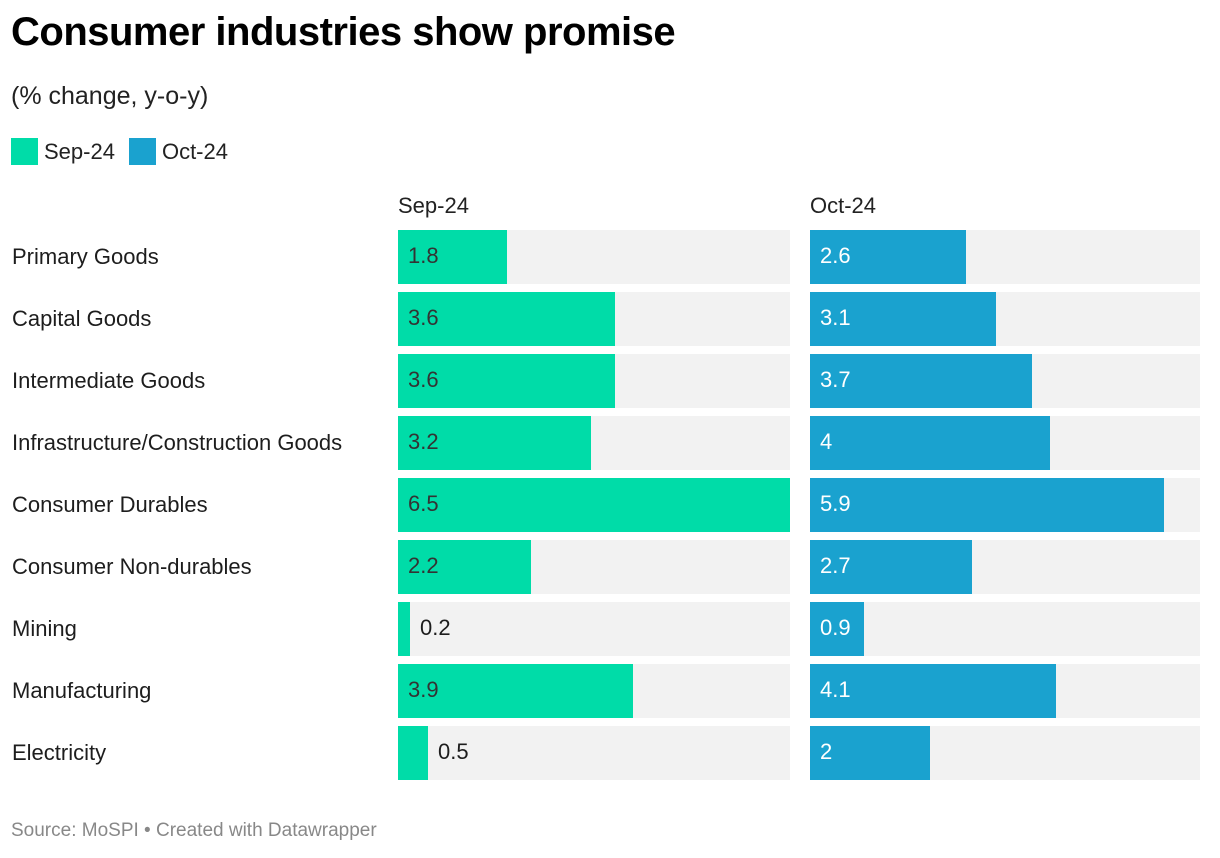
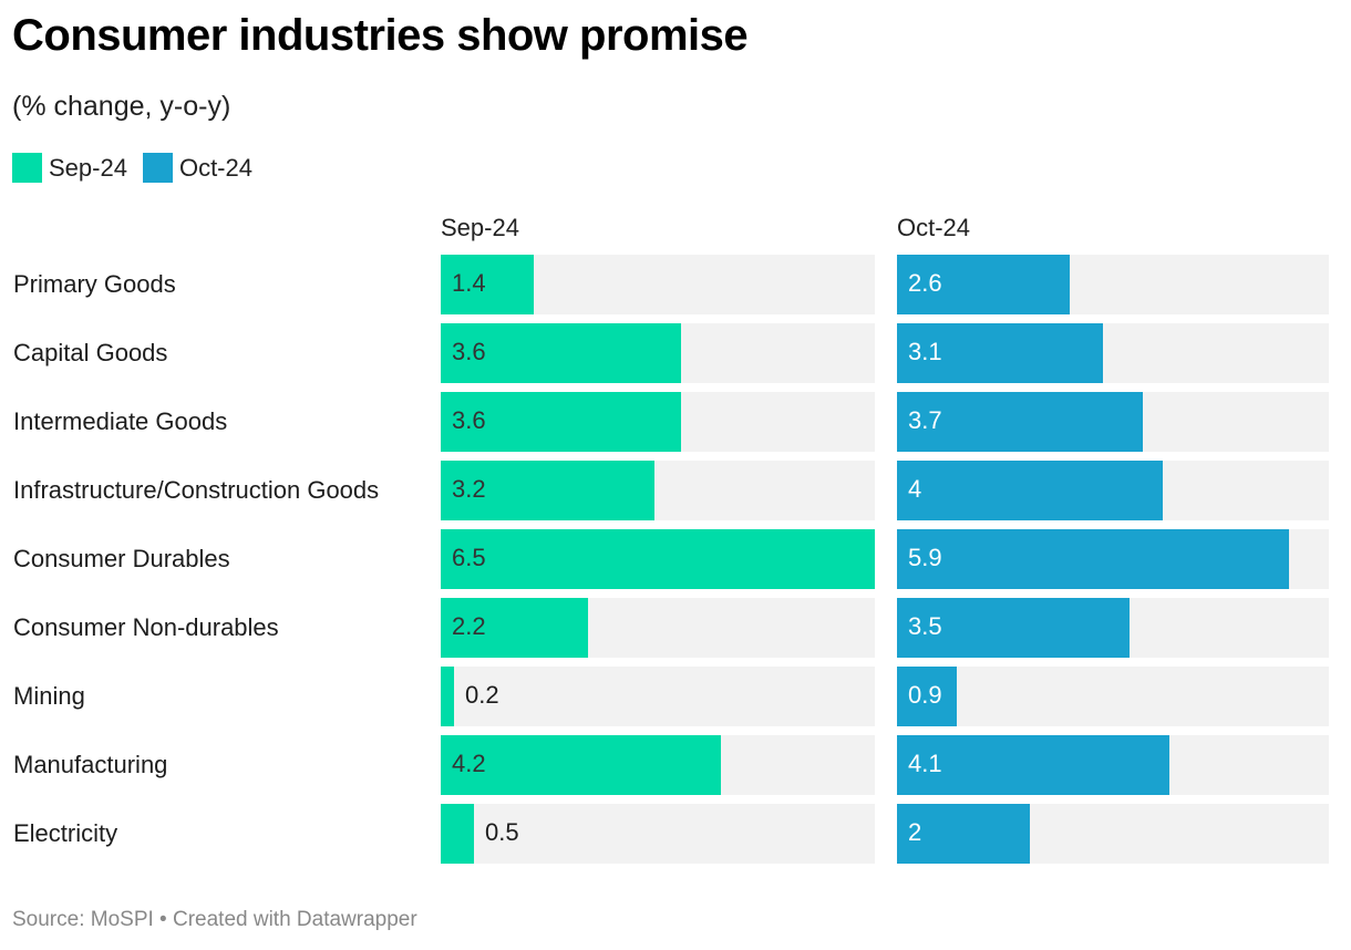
Sep-24/Primary Goods: 1.8 -> 1.4
Oct-24/Consumer Non-durables: 2.7 -> 3.5
Sep-24/Manufacturing: 3.9 -> 4.2
